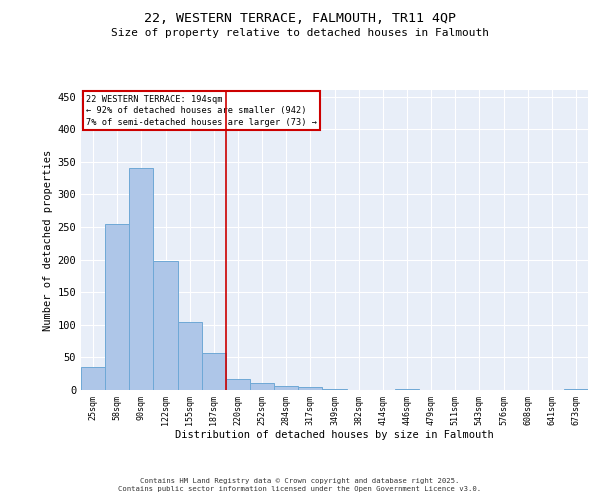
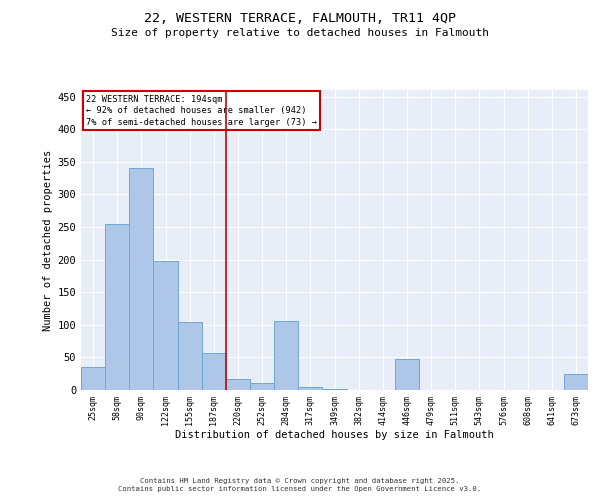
284sqm: 6 -> 106
446sqm: 2 -> 48
673sqm: 2 -> 24
